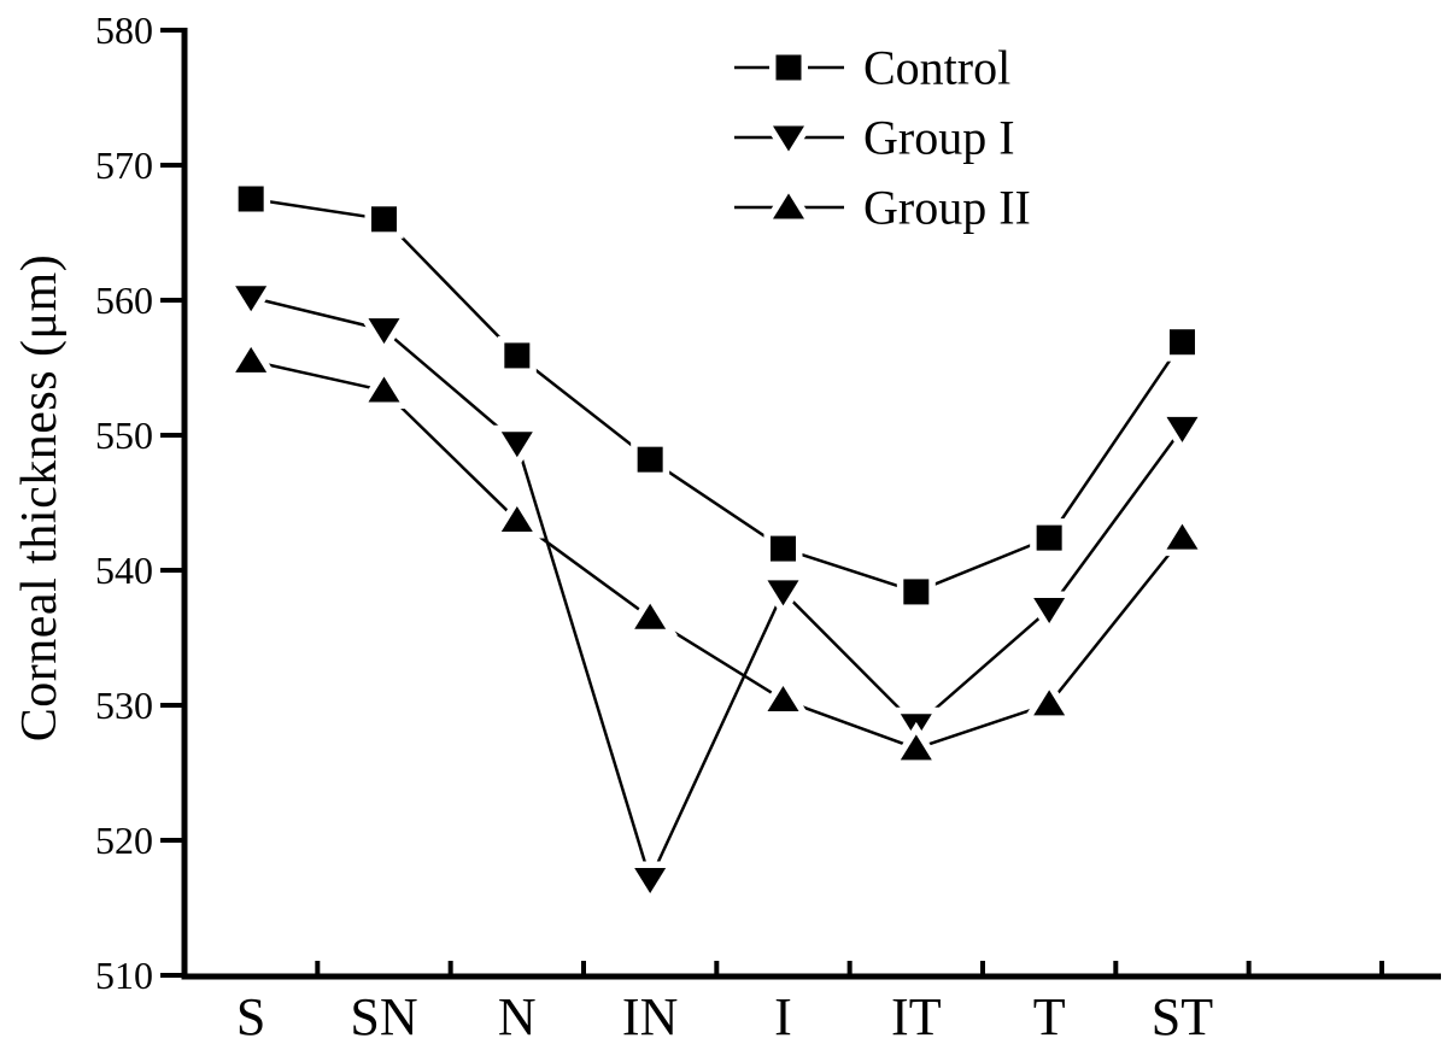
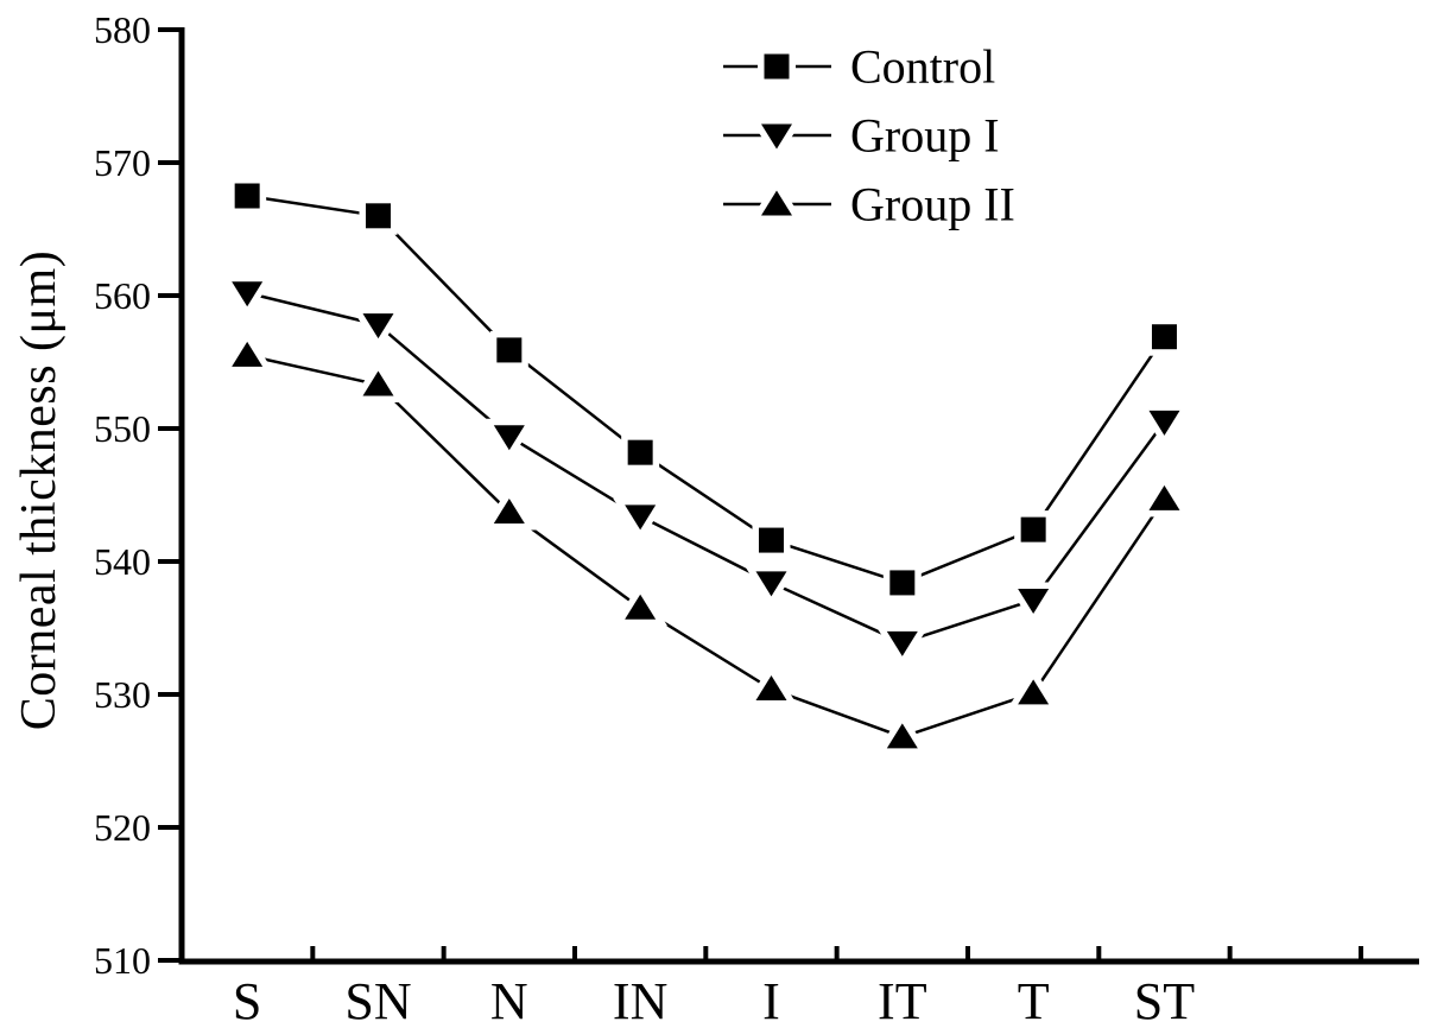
Group I/IN: 517.1 -> 543.4
Group I/IT: 528.5 -> 533.9
Group II/ST: 542.4 -> 544.7
